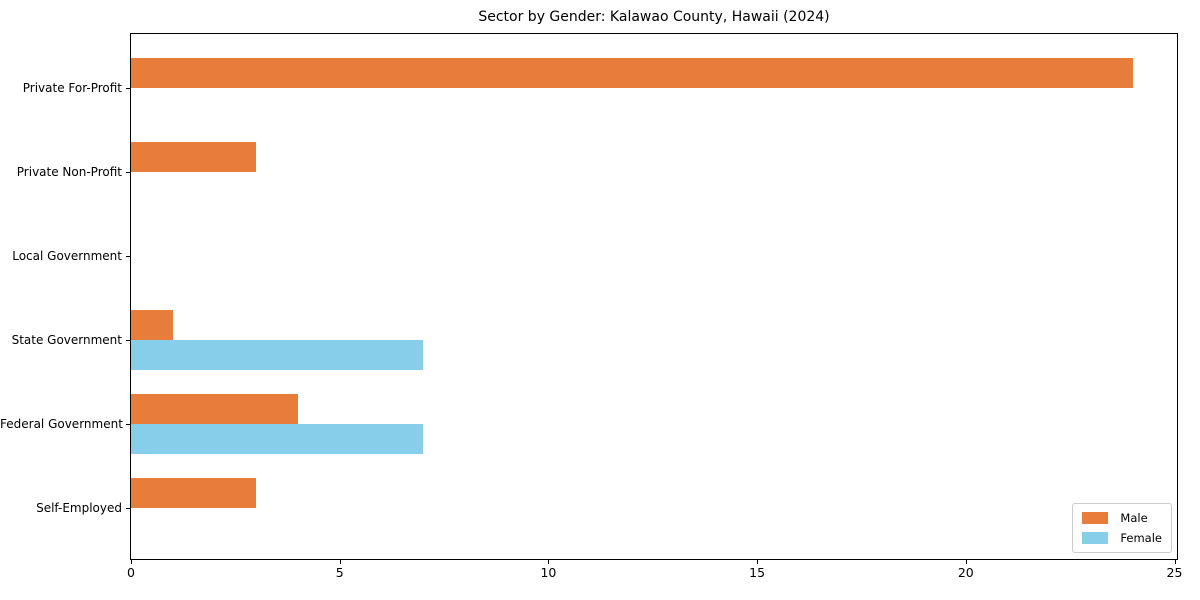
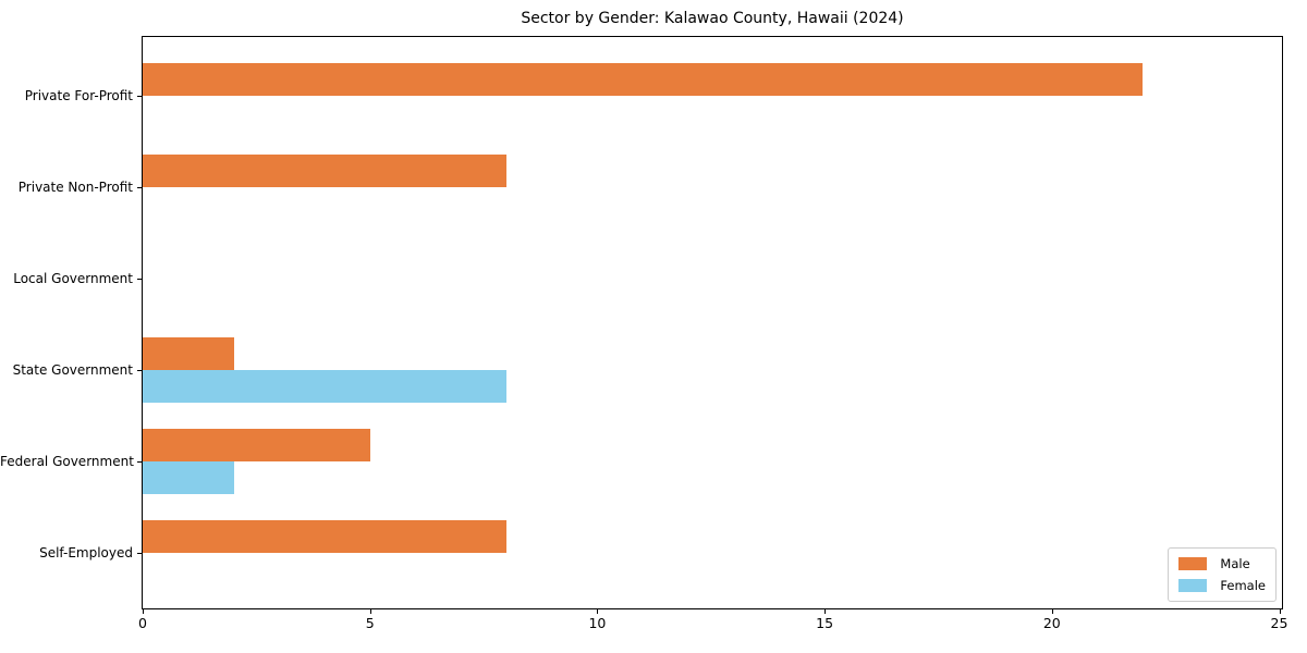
Male/Private For-Profit: 24 -> 22
Male/Private Non-Profit: 3 -> 8
Male/State Government: 1 -> 2
Female/State Government: 7 -> 8
Male/Federal Government: 4 -> 5
Female/Federal Government: 7 -> 2
Male/Self-Employed: 3 -> 8
